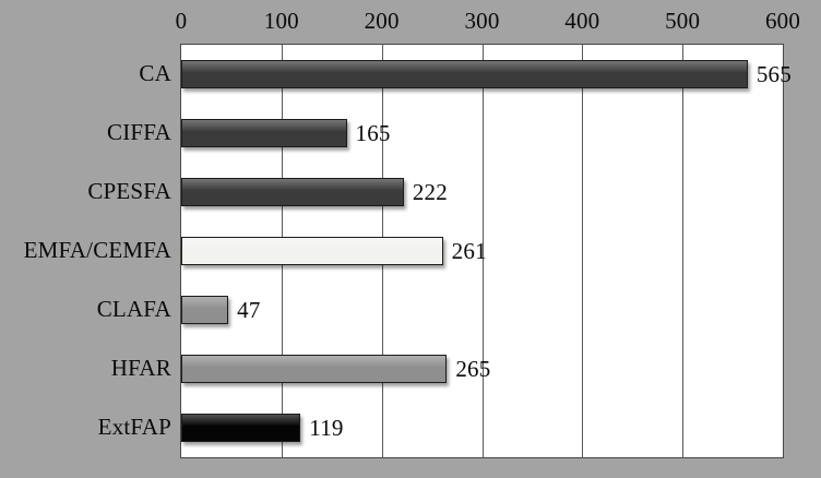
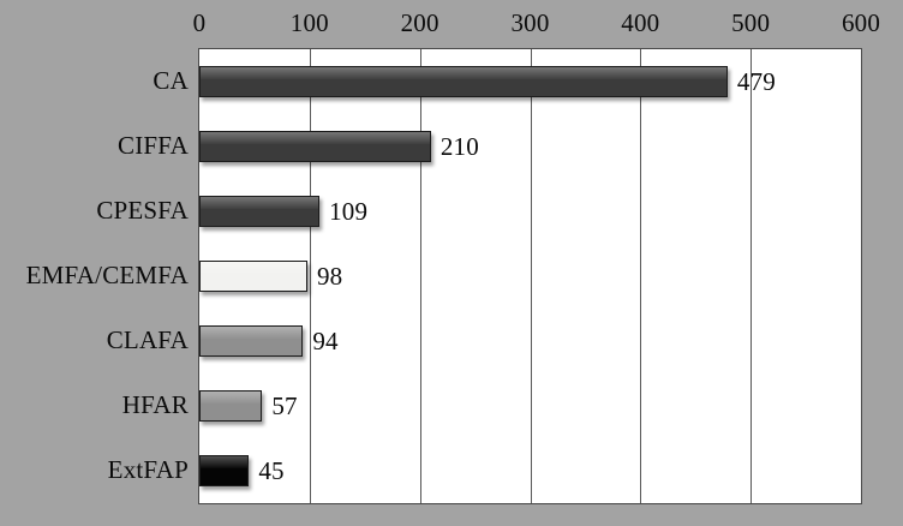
CA: 565 -> 479
CIFFA: 165 -> 210
CPESFA: 222 -> 109
EMFA/CEMFA: 261 -> 98
CLAFA: 47 -> 94
HFAR: 265 -> 57
ExtFAP: 119 -> 45
